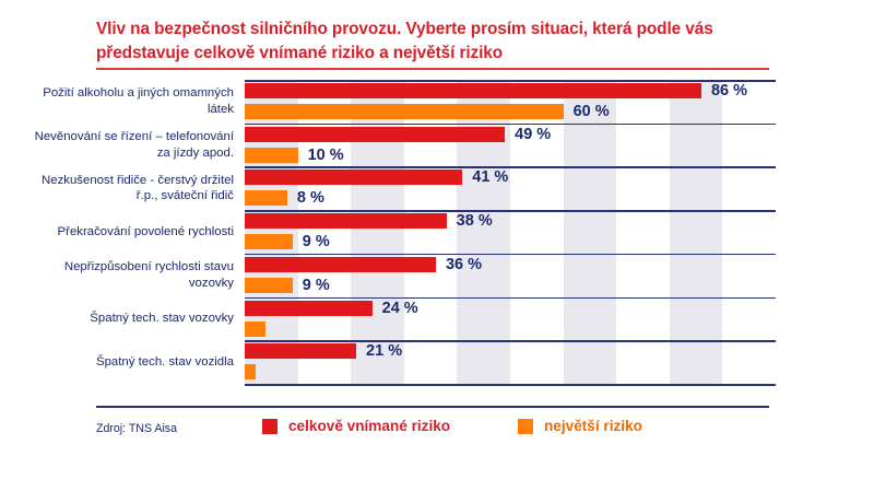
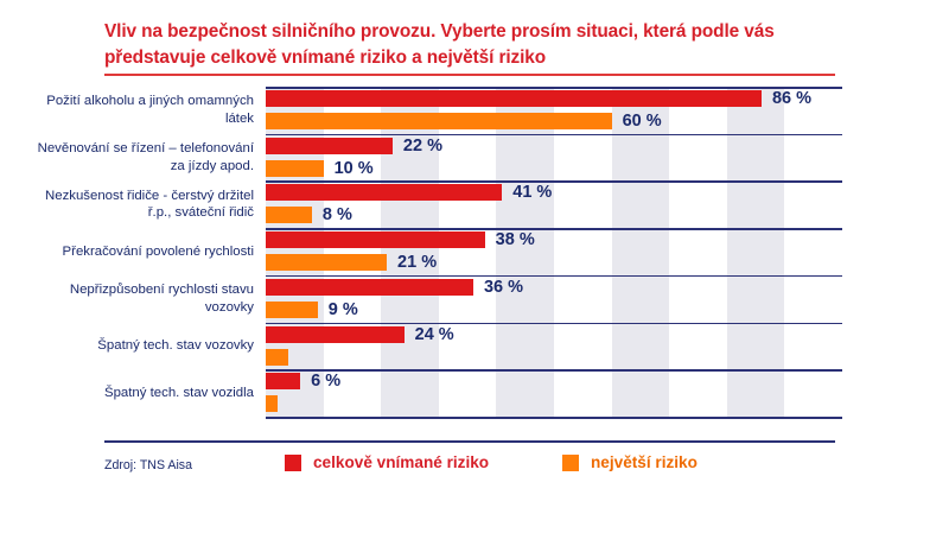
celkově vnímané riziko/Nevěnování se řízení – telefonování za jízdy apod.: 49 -> 22
největší riziko/Překračování povolené rychlosti: 9 -> 21
celkově vnímané riziko/Špatný tech. stav vozidla: 21 -> 6
